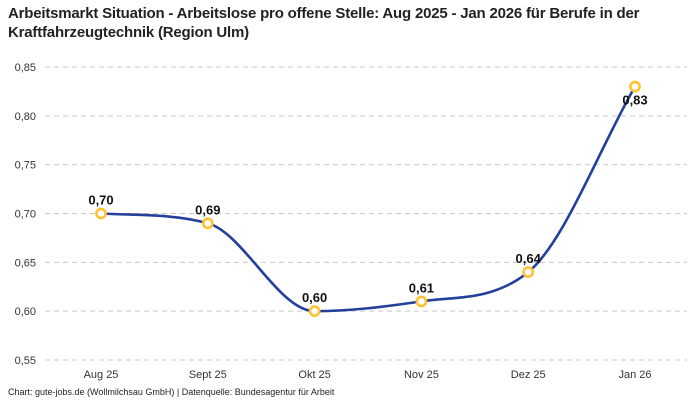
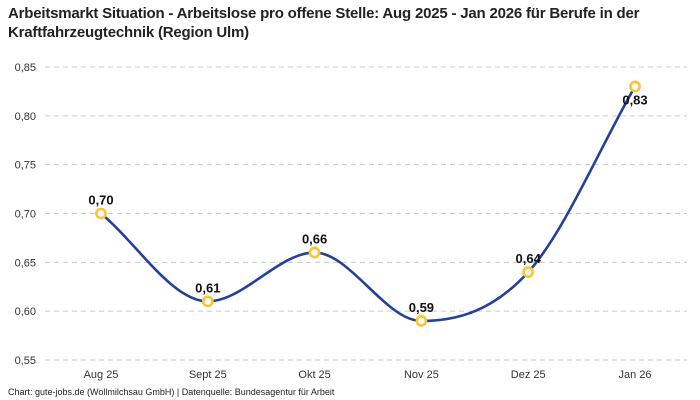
Sept 25: 0,69 -> 0,61
Okt 25: 0,60 -> 0,66
Nov 25: 0,61 -> 0,59
